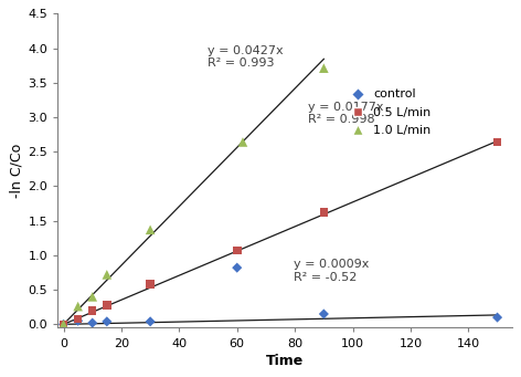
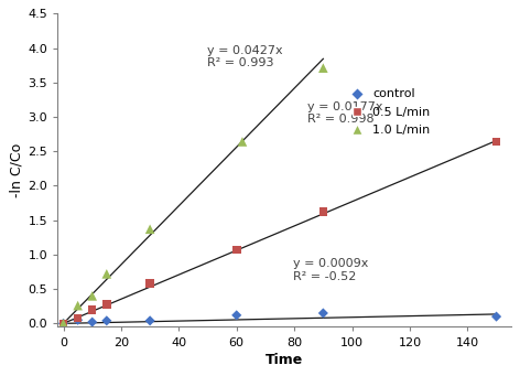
control/60: 0.82 -> 0.12
